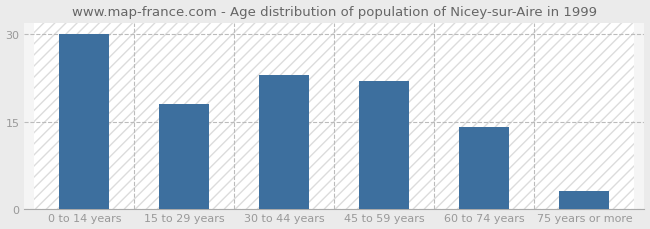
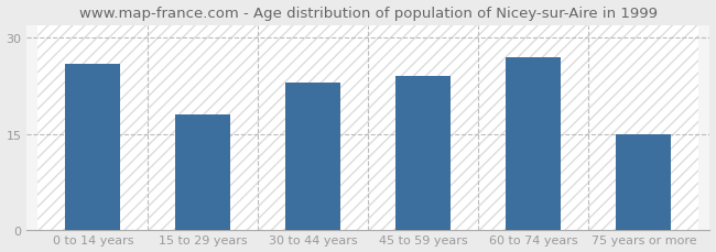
0 to 14 years: 30 -> 26
45 to 59 years: 22 -> 24
60 to 74 years: 14 -> 27
75 years or more: 3 -> 15
